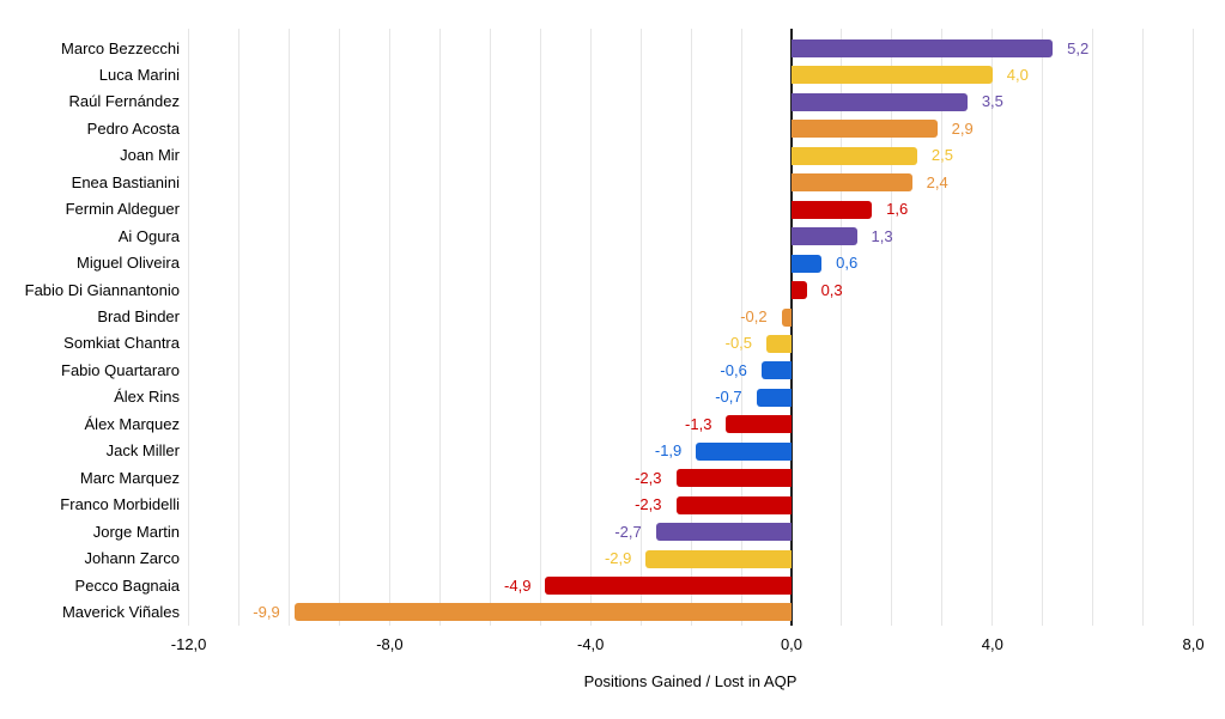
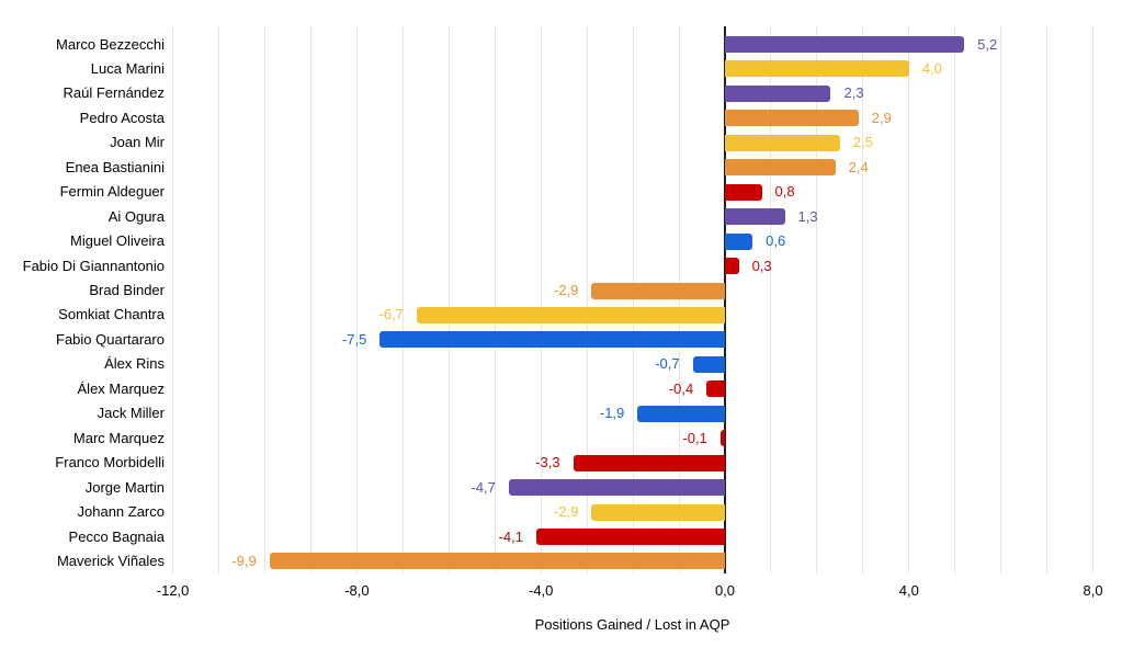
Raúl Fernández: 3,5 -> 2,3
Fermin Aldeguer: 1,6 -> 0,8
Brad Binder: -0,2 -> -2,9
Somkiat Chantra: -0,5 -> -6,7
Fabio Quartararo: -0,6 -> -7,5
Álex Marquez: -1,3 -> -0,4
Marc Marquez: -2,3 -> -0,1
Franco Morbidelli: -2,3 -> -3,3
Jorge Martin: -2,7 -> -4,7
Pecco Bagnaia: -4,9 -> -4,1
